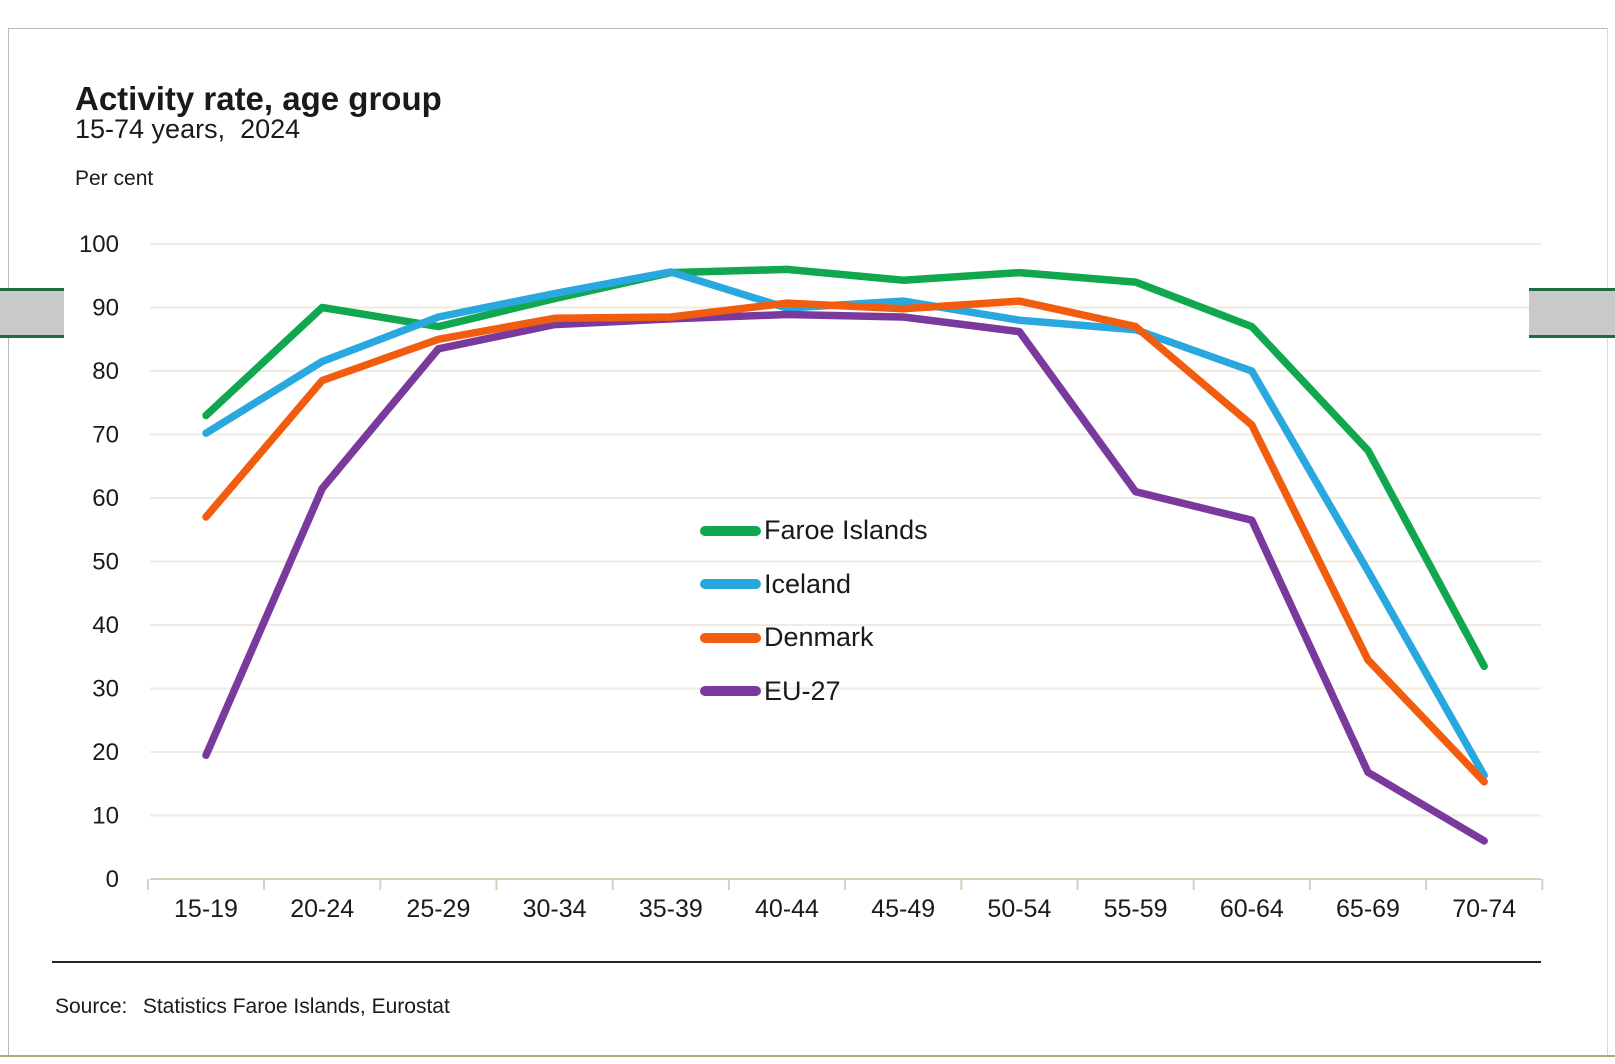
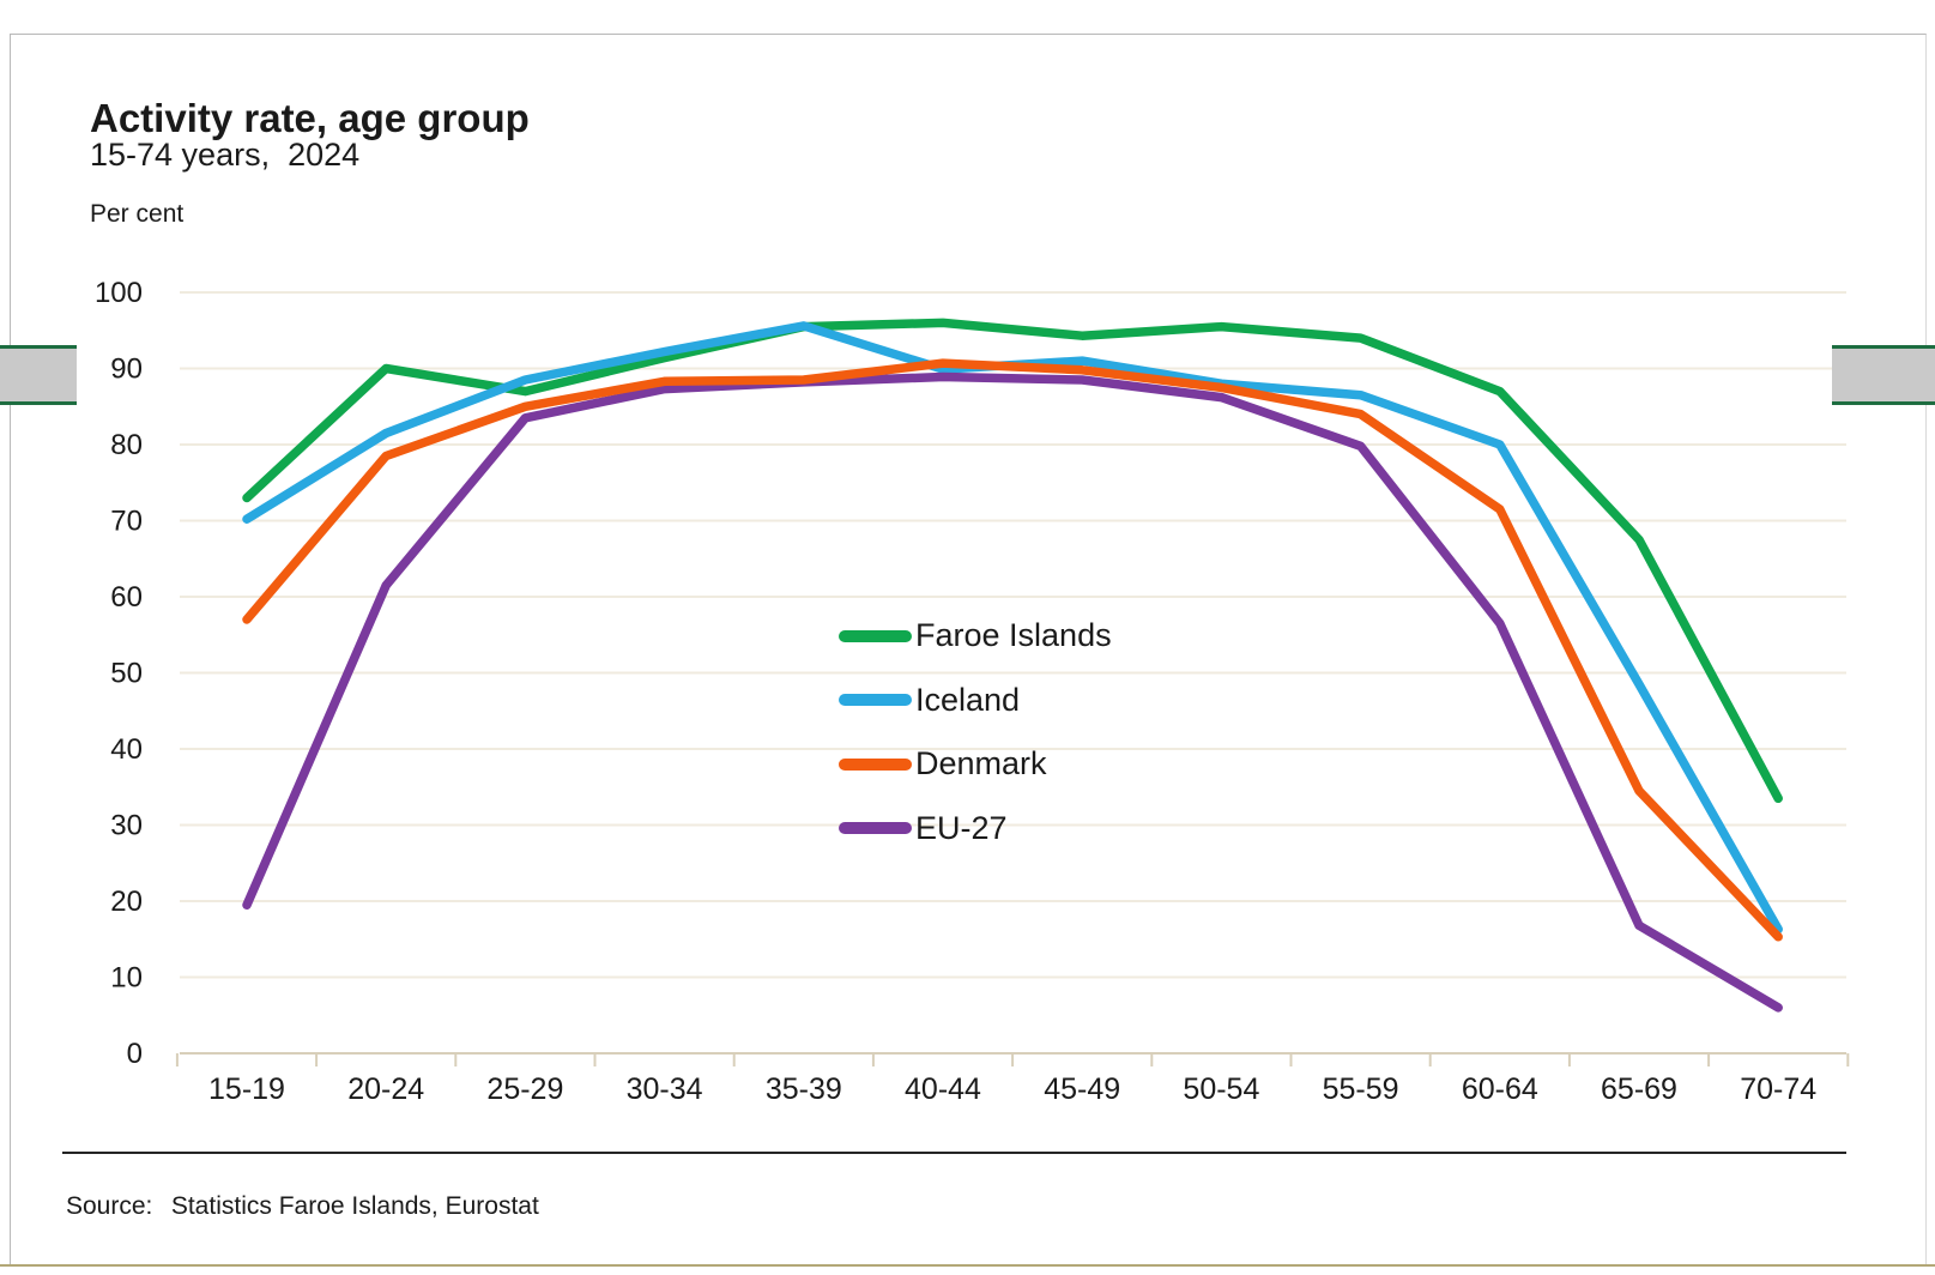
Denmark/50-54: 91 -> 88
Denmark/55-59: 87 -> 84
EU-27/55-59: 61 -> 80
